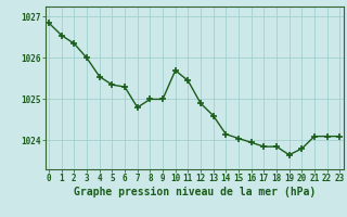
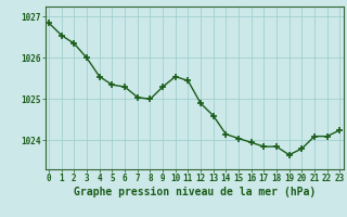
7: 1024.80 -> 1025.05
9: 1025.00 -> 1025.30
10: 1025.70 -> 1025.55
23: 1024.10 -> 1024.25
